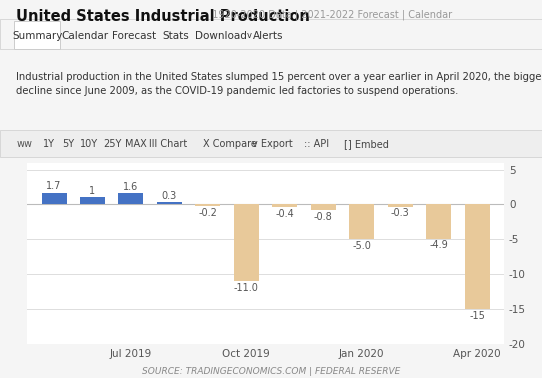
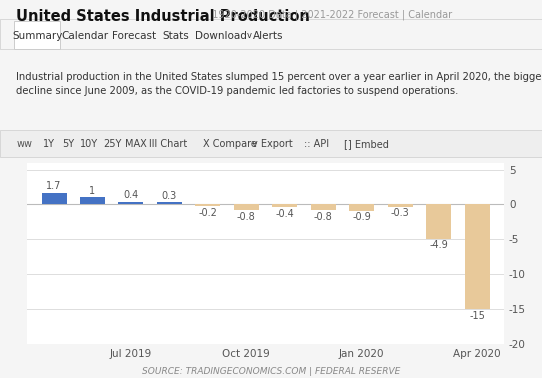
Jul 2019: 1.6 -> 0.4
Oct 2019: -11.0 -> -0.8
Jan 2020: -5.0 -> -0.9
